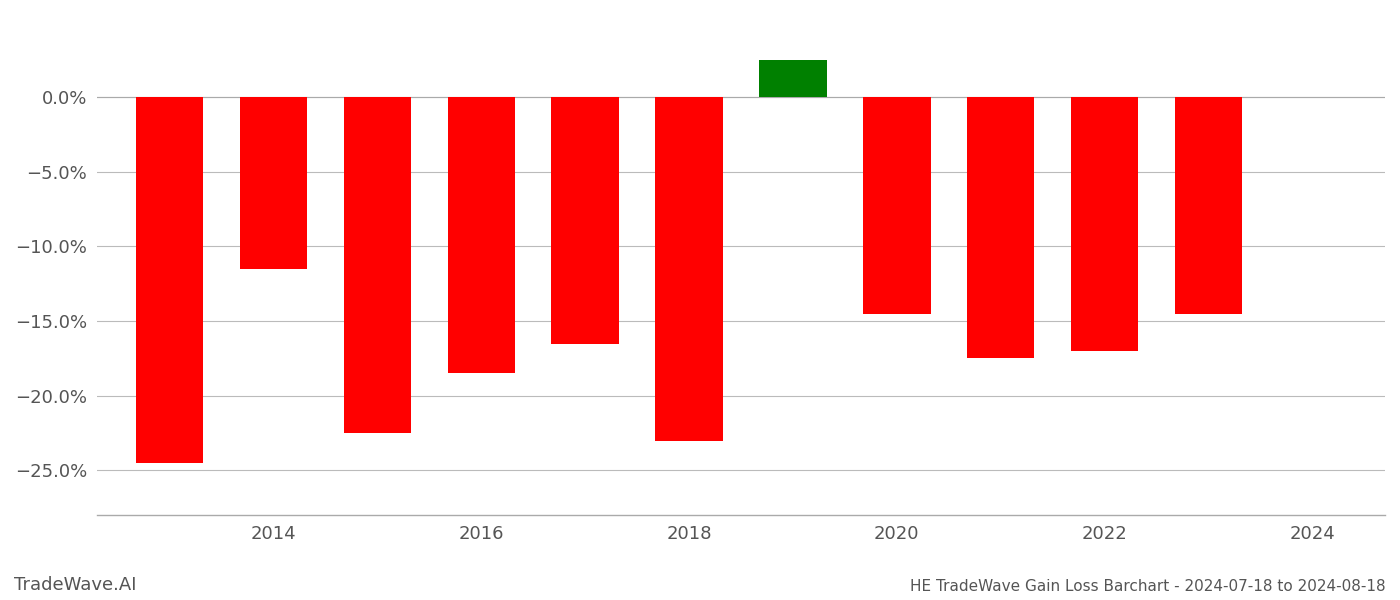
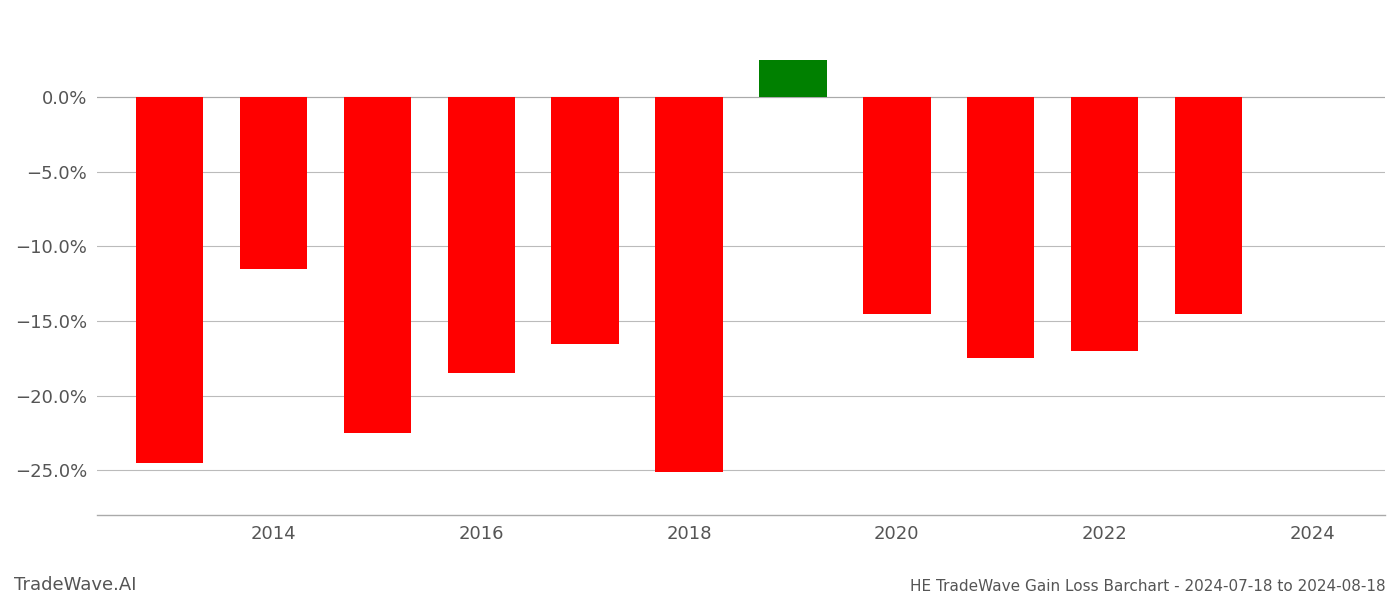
2018: -23.0% -> -25.1%
